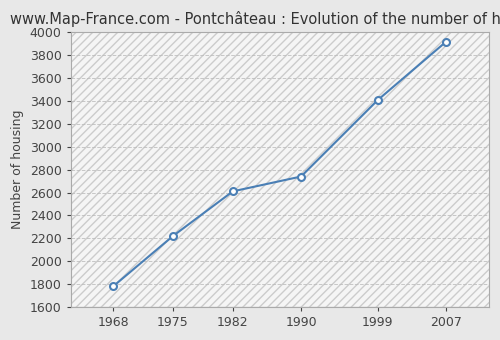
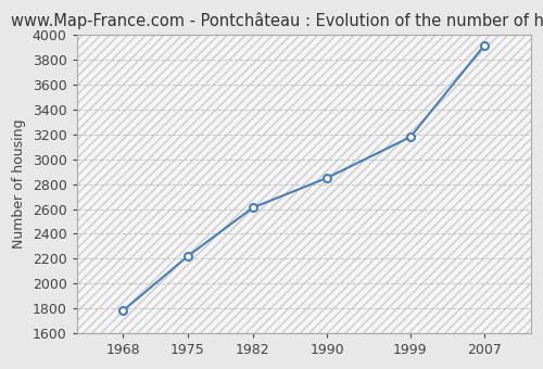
1990: 2740 -> 2850
1999: 3410 -> 3180
